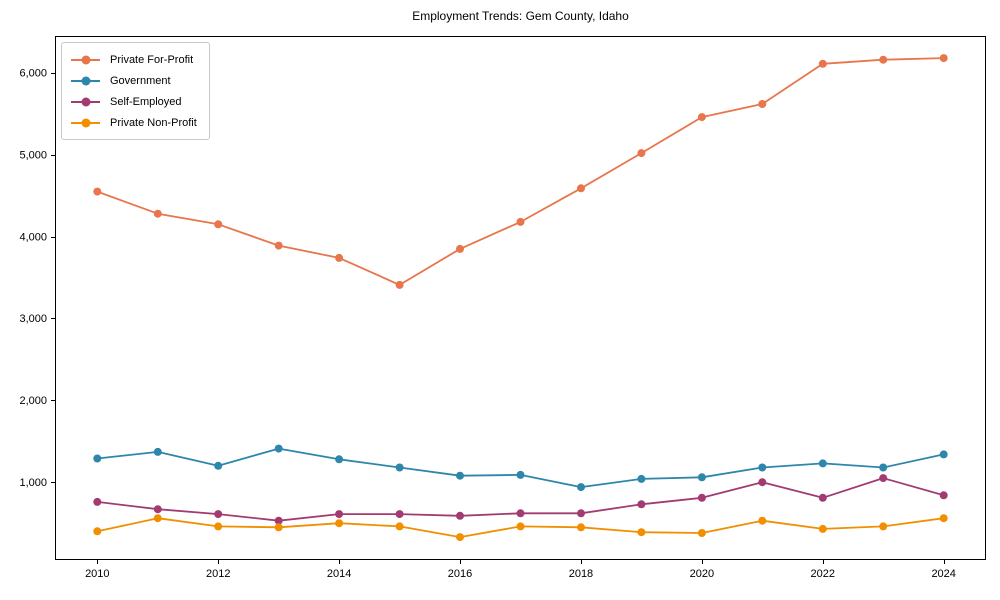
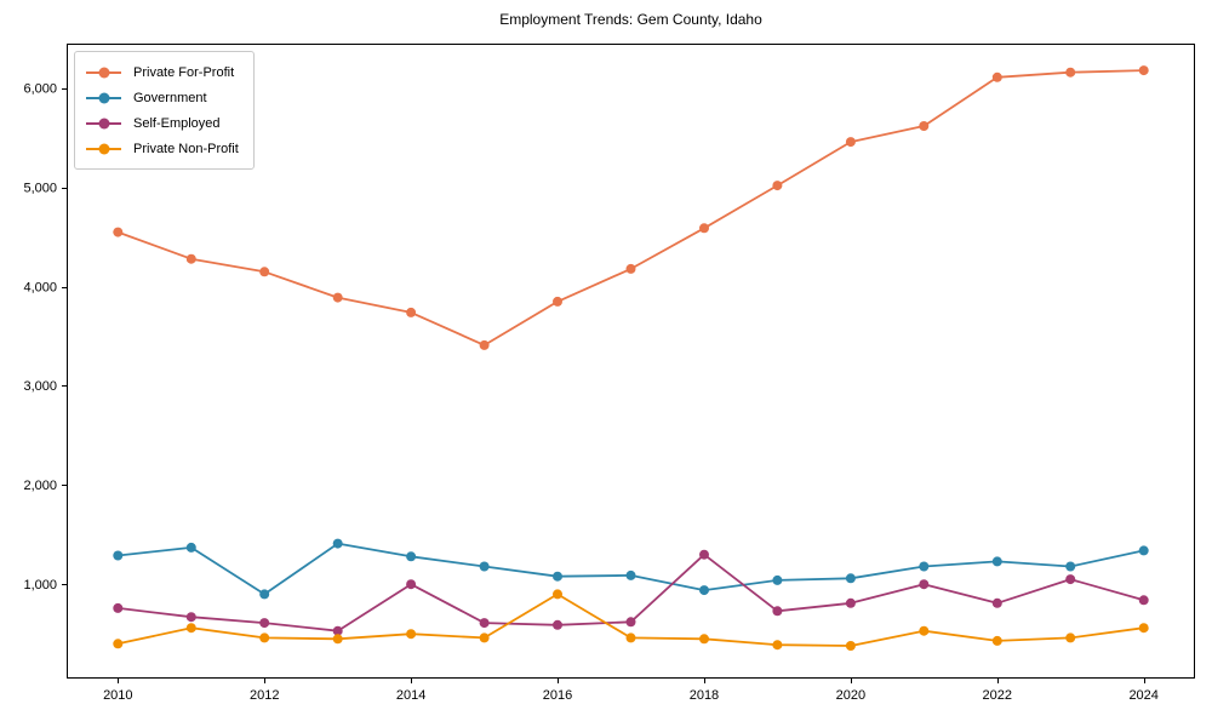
Government/2012: 1200 -> 900
Self-Employed/2014: 600 -> 1000
Private Non-Profit/2016: 300 -> 900
Self-Employed/2018: 600 -> 1300
